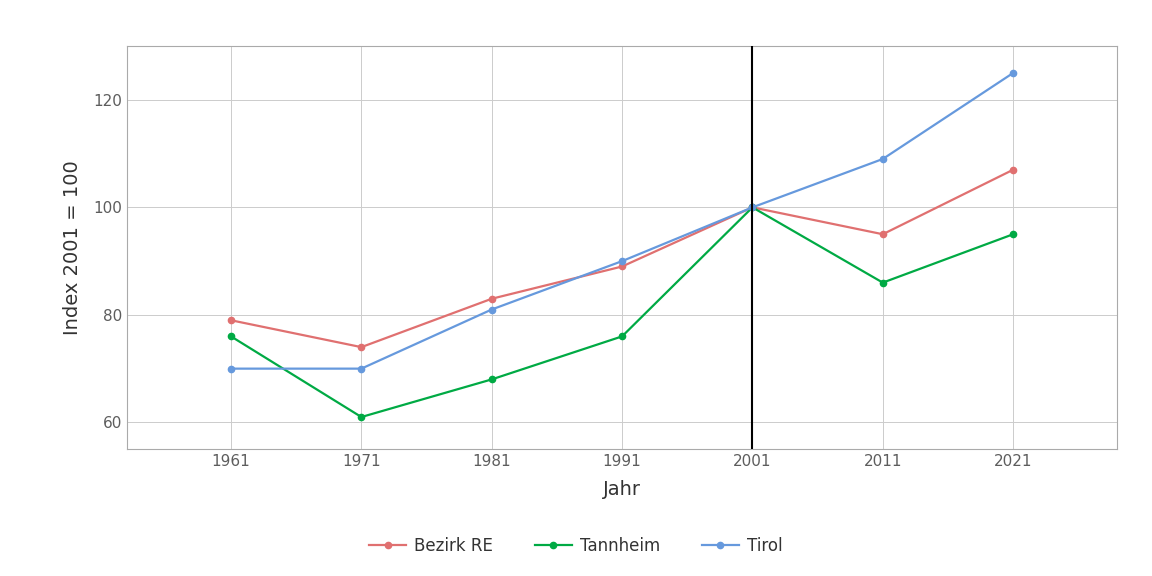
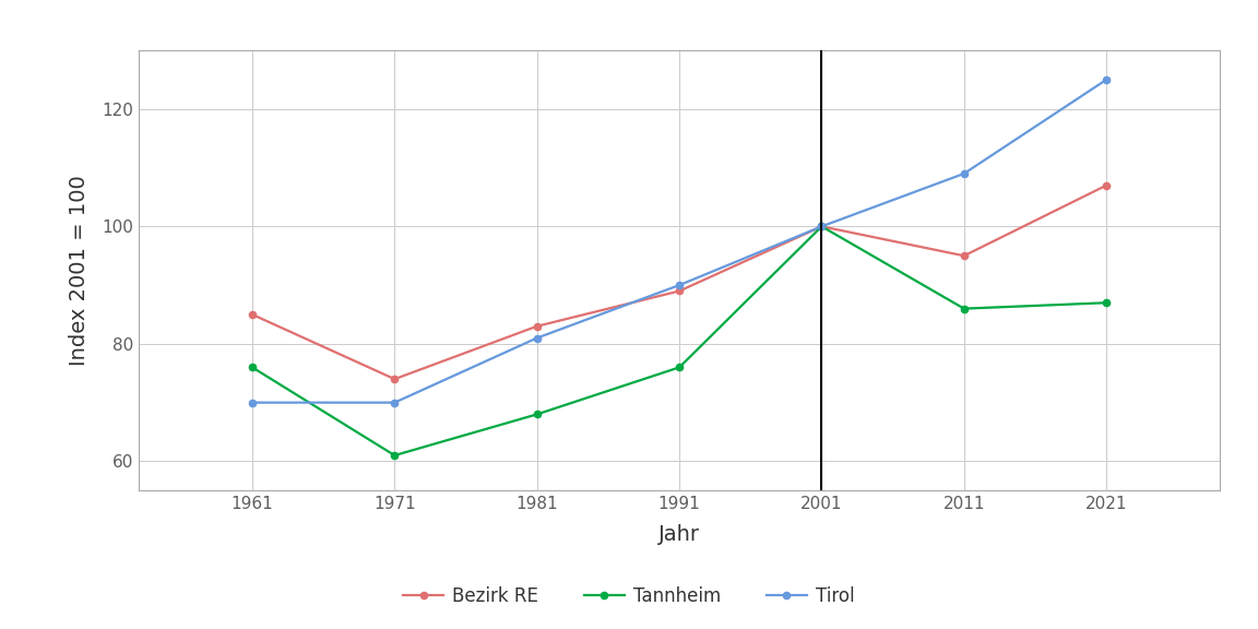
Bezirk RE/1961: 79 -> 85
Tannheim/2021: 95 -> 87
